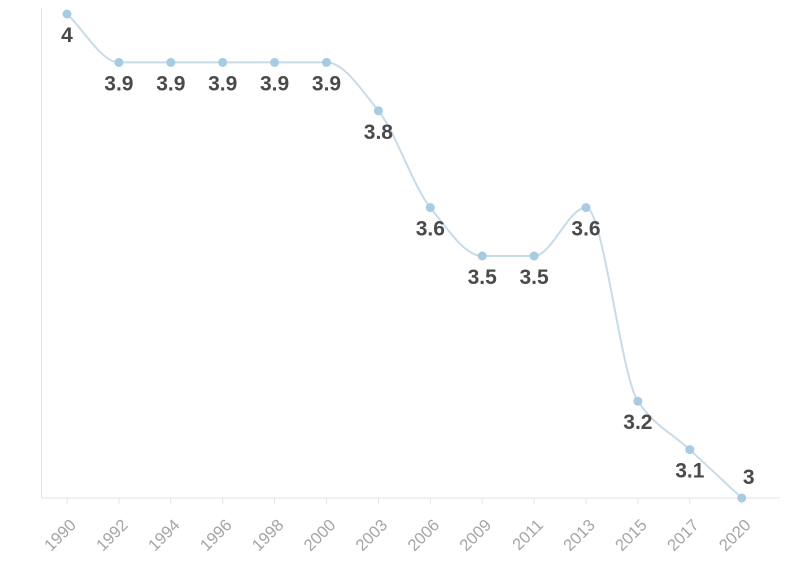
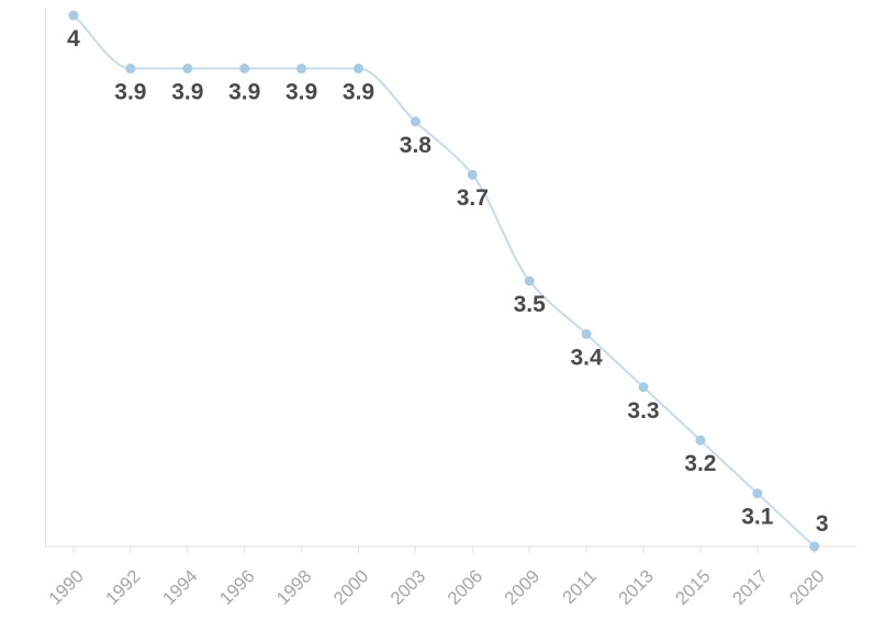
2006: 3.6 -> 3.7
2011: 3.5 -> 3.4
2013: 3.6 -> 3.3
